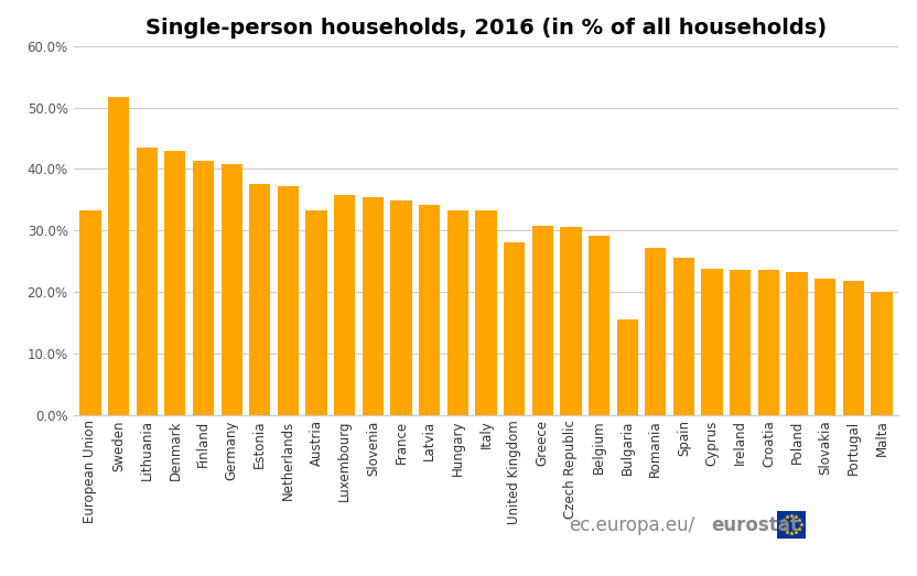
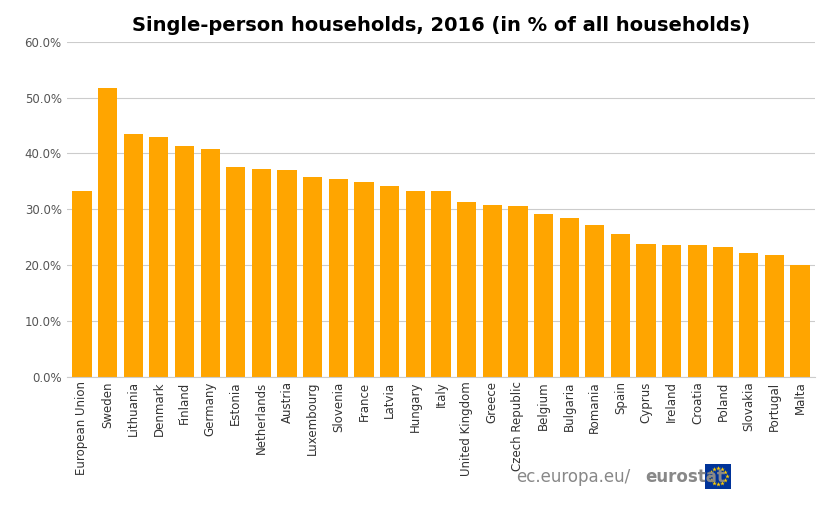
Austria: 33.2% -> 37.0%
United Kingdom: 28.0% -> 31.3%
Bulgaria: 15.6% -> 28.5%
